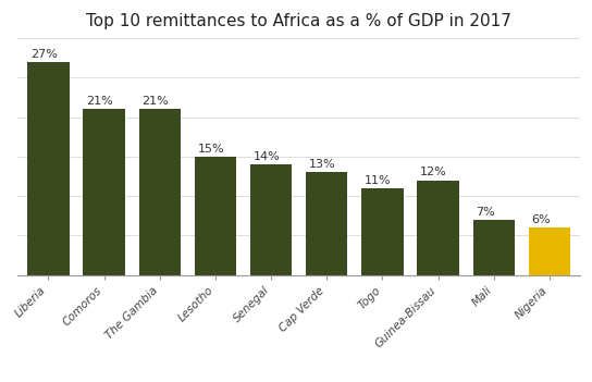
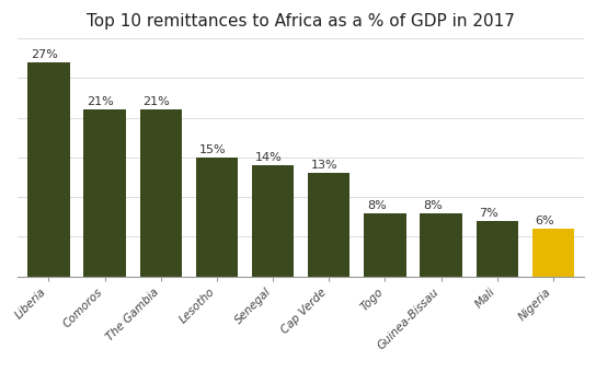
Togo: 11% -> 8%
Guinea-Bissau: 12% -> 8%
